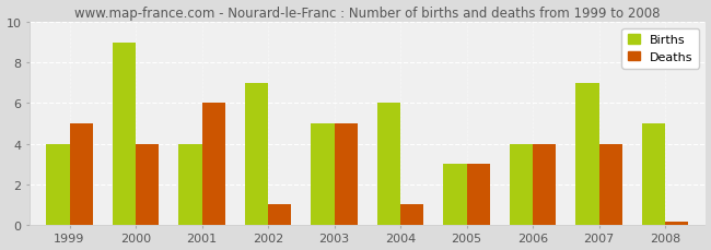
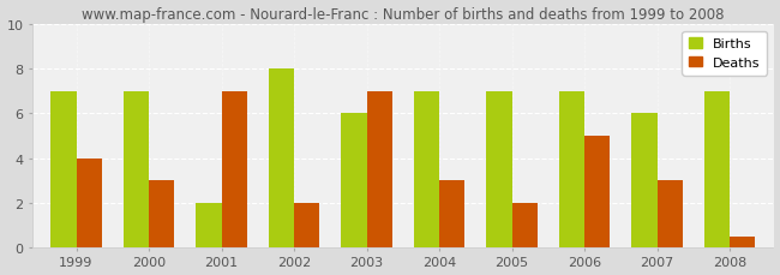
Births/1999: 4 -> 7
Deaths/1999: 5.0 -> 4.0
Births/2000: 9 -> 7
Deaths/2000: 4.0 -> 3.0
Births/2001: 4 -> 2
Deaths/2001: 6.0 -> 7.0
Births/2002: 7 -> 8
Deaths/2002: 1.0 -> 2.0
Births/2003: 5 -> 6
Deaths/2003: 5.0 -> 7.0
Births/2004: 6 -> 7
Deaths/2004: 1.0 -> 3.0
Births/2005: 3 -> 7
Deaths/2005: 3.0 -> 2.0
Births/2006: 4 -> 7
Deaths/2006: 4.0 -> 5.0
Births/2007: 7 -> 6
Deaths/2007: 4.0 -> 3.0
Births/2008: 5 -> 7
Deaths/2008: 0.1 -> 0.5
